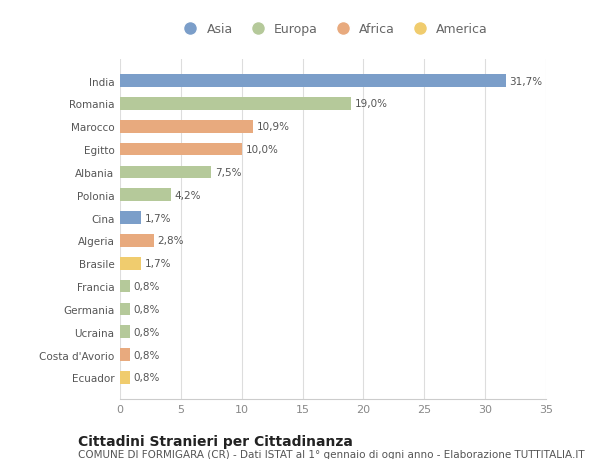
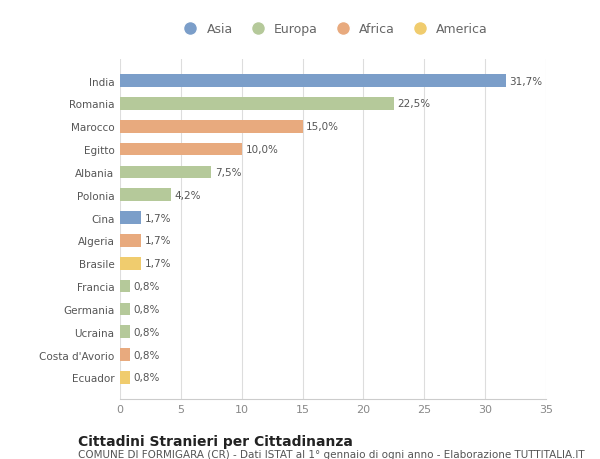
Romania: 19,0% -> 22,5%
Marocco: 10,9% -> 15,0%
Algeria: 2,8% -> 1,7%
